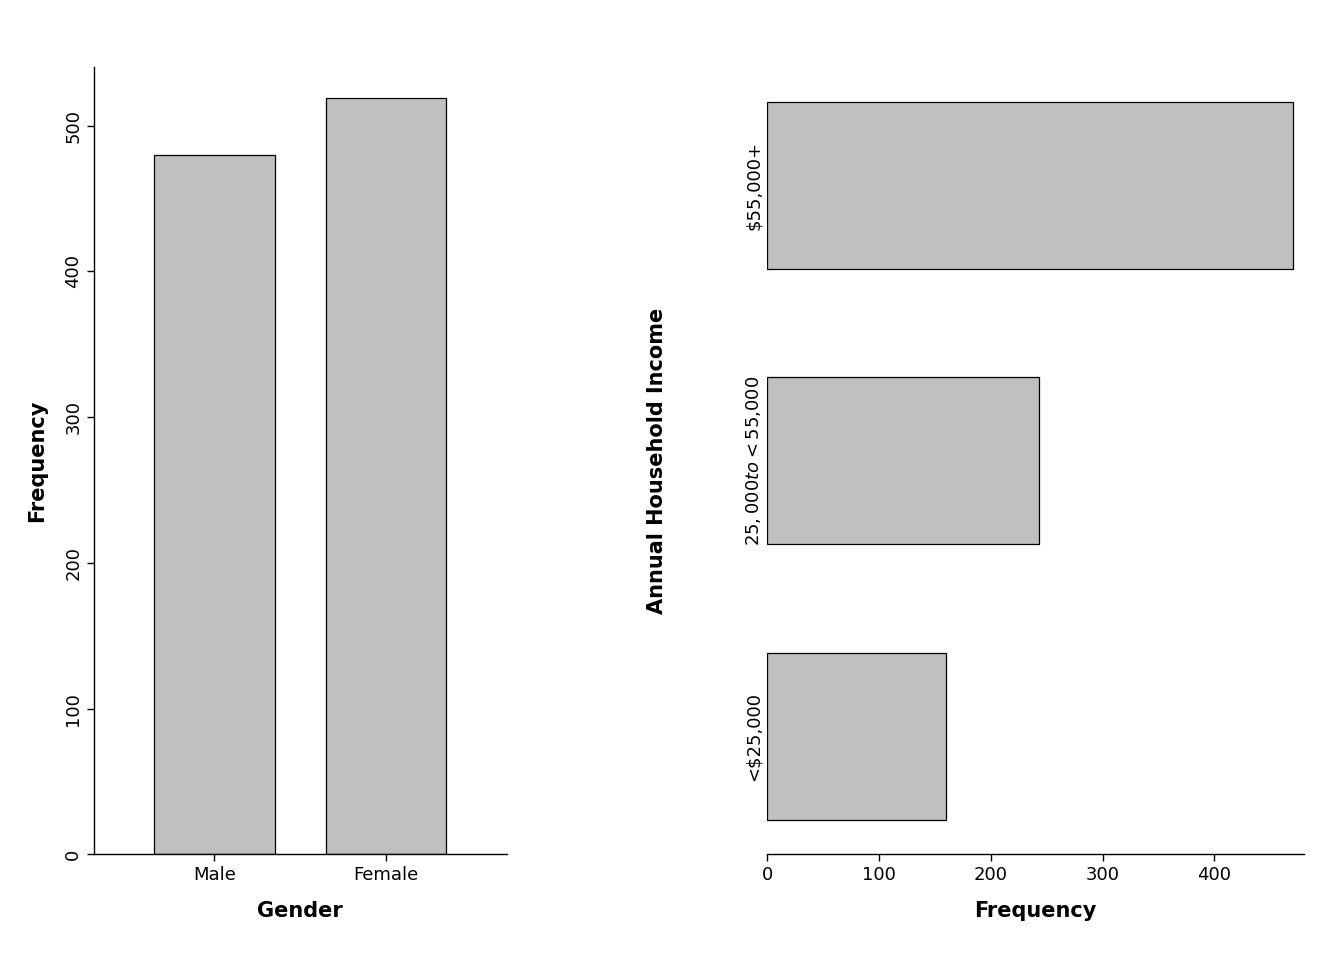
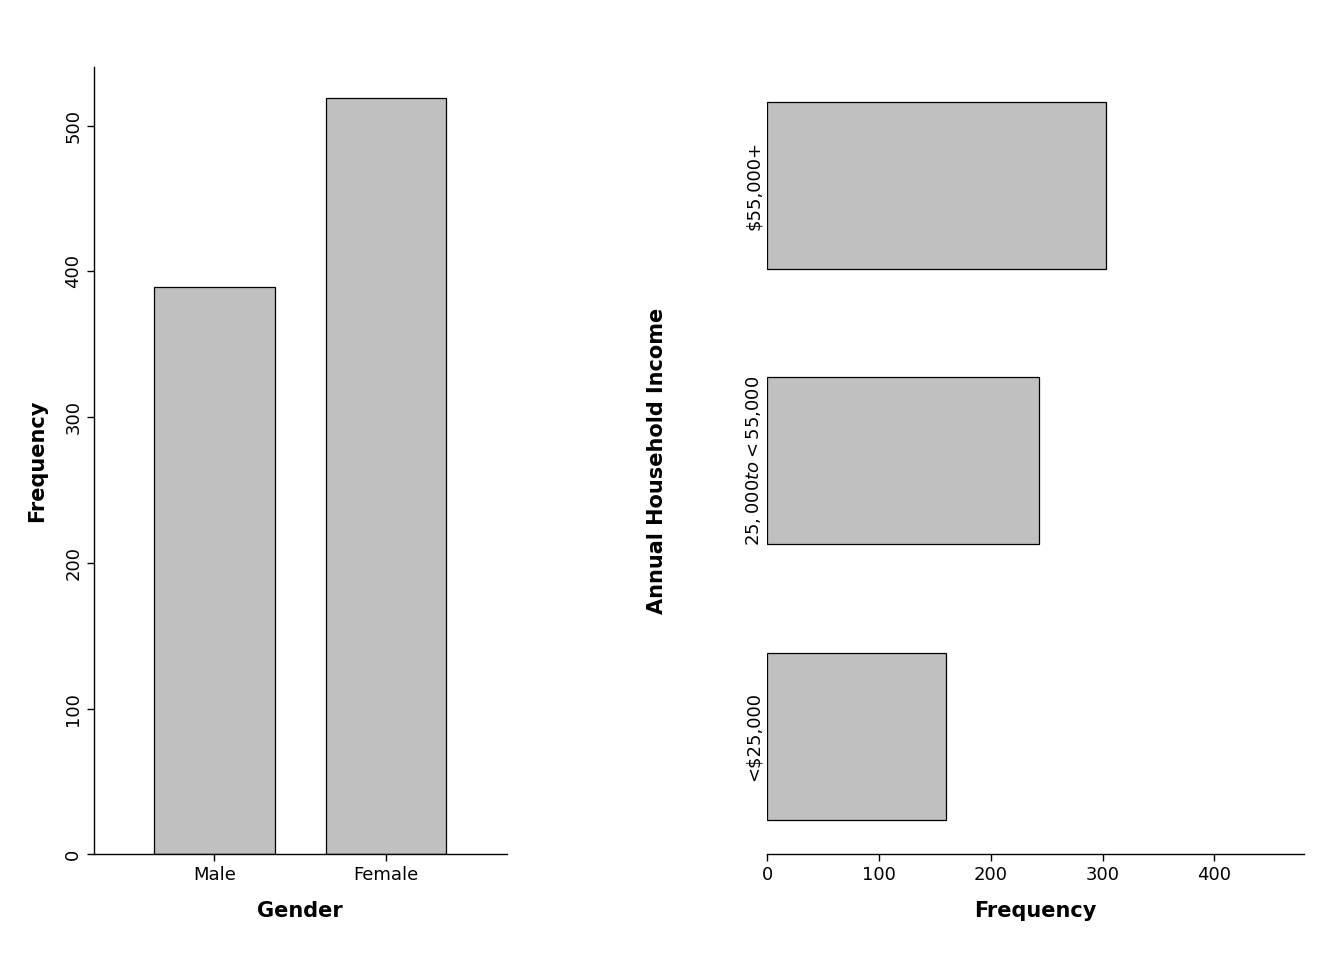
Male: 480 -> 389
$55,000+: 470 -> 303
